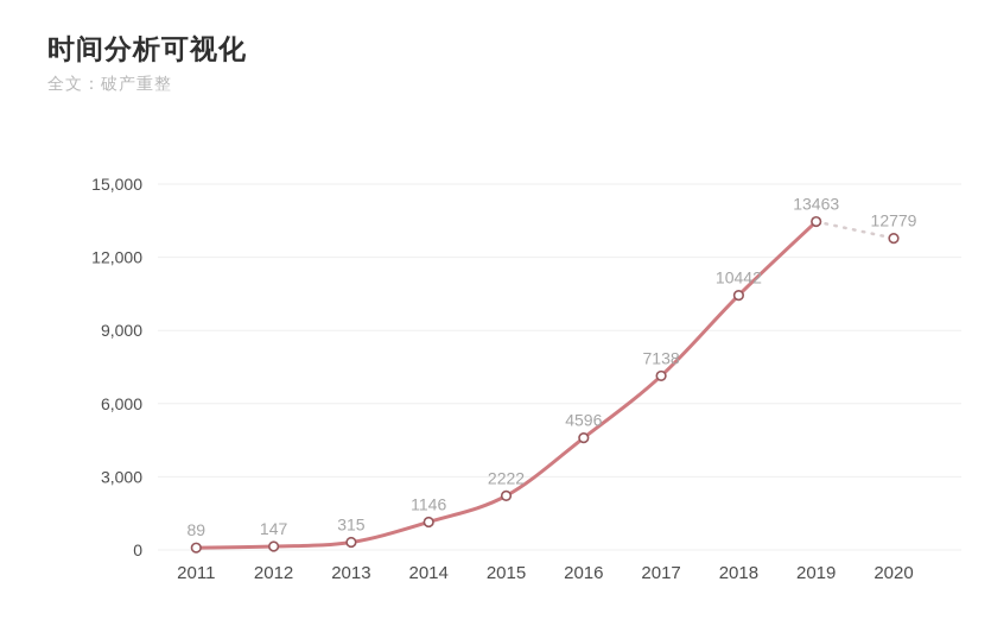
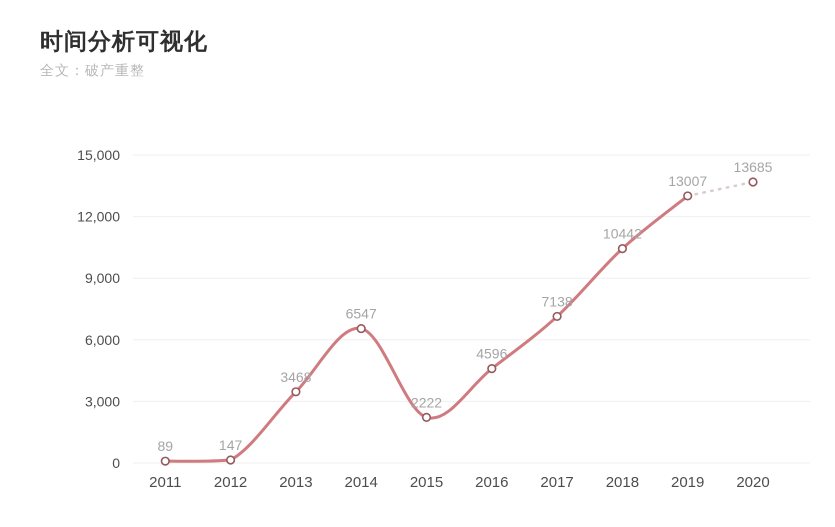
2013: 315 -> 3468
2014: 1146 -> 6547
2019: 13463 -> 13007
2020: 12779 -> 13685
